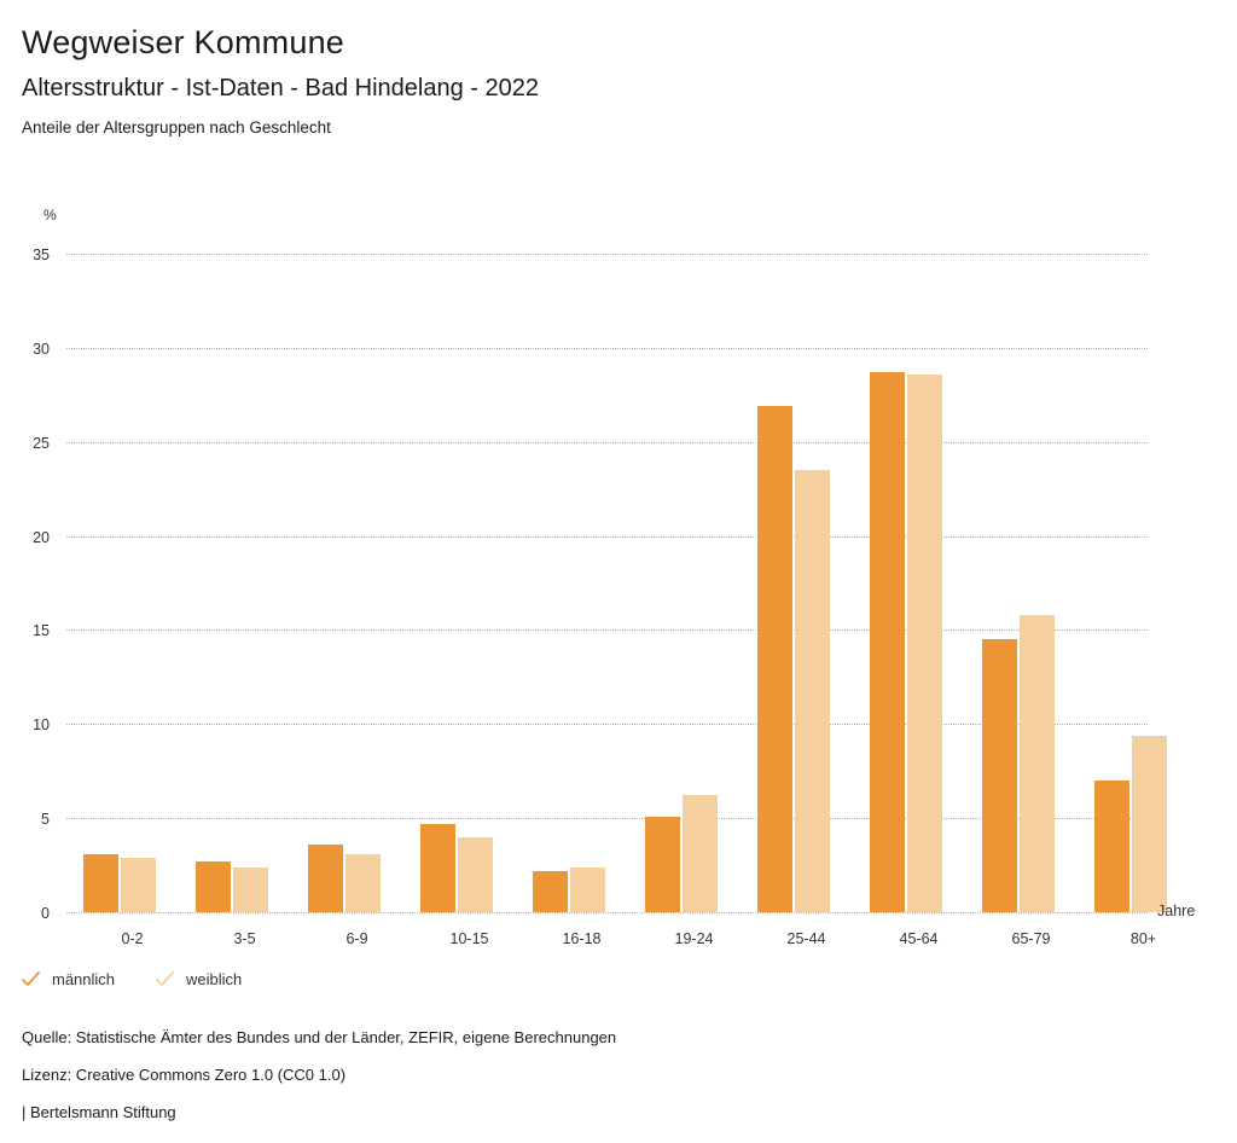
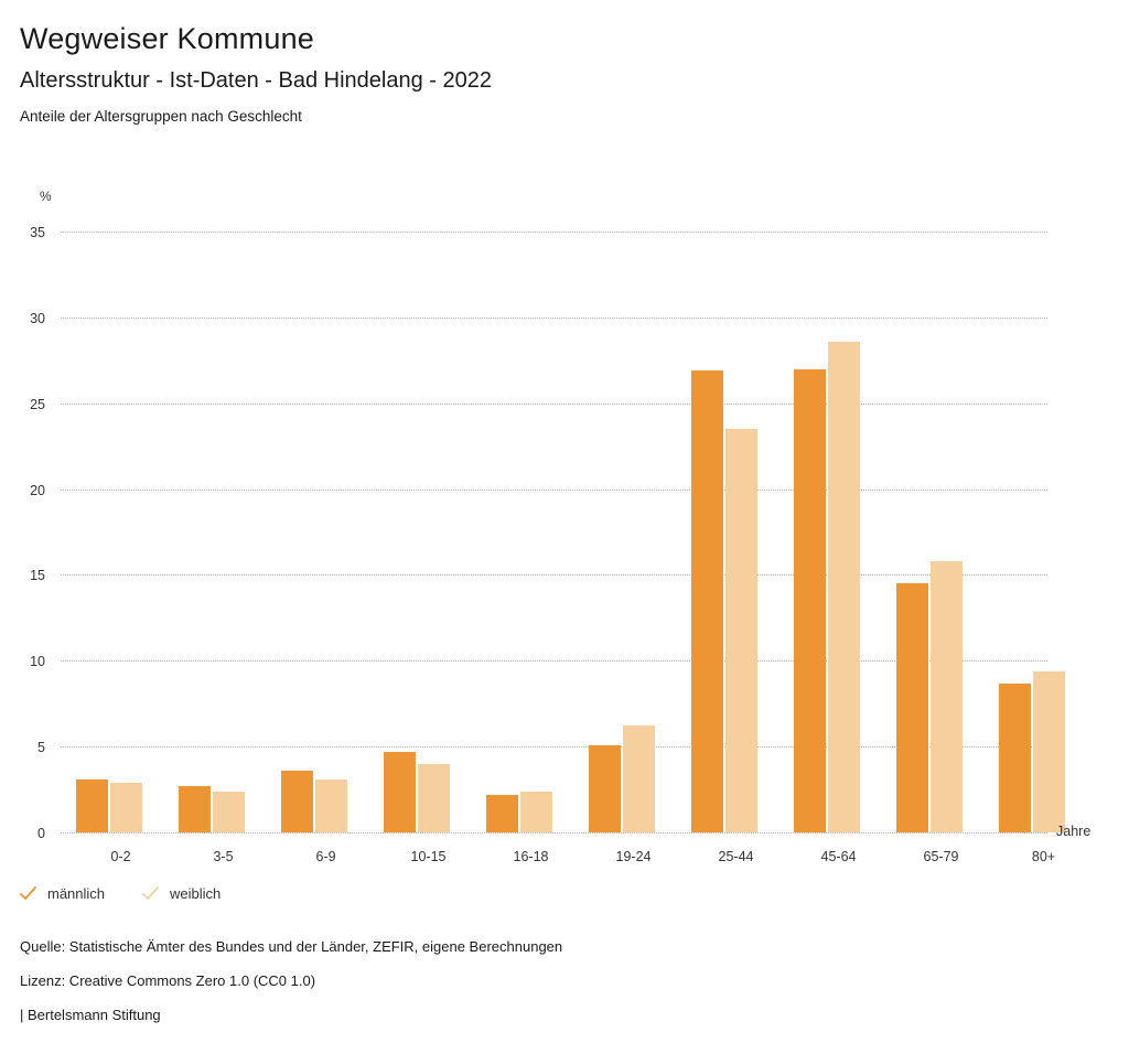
männlich/45-64: 28.7 -> 27.0
männlich/80+: 7.0 -> 8.7
